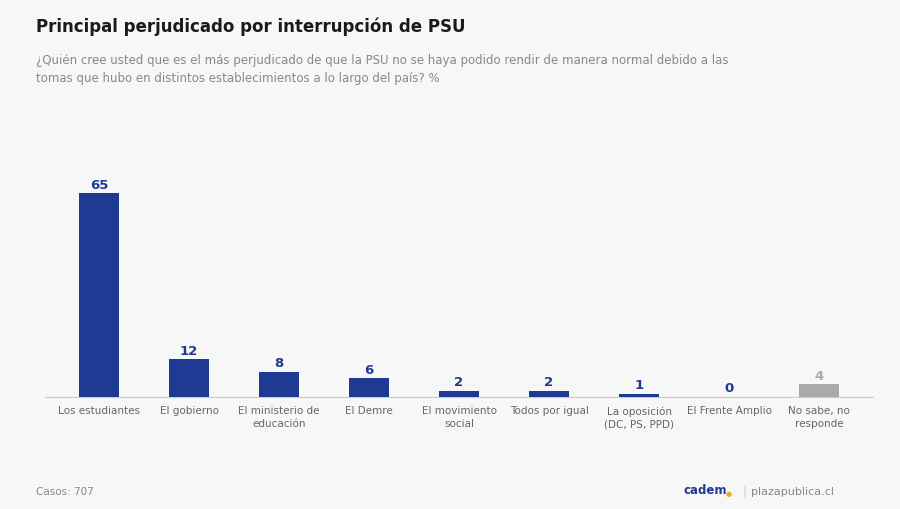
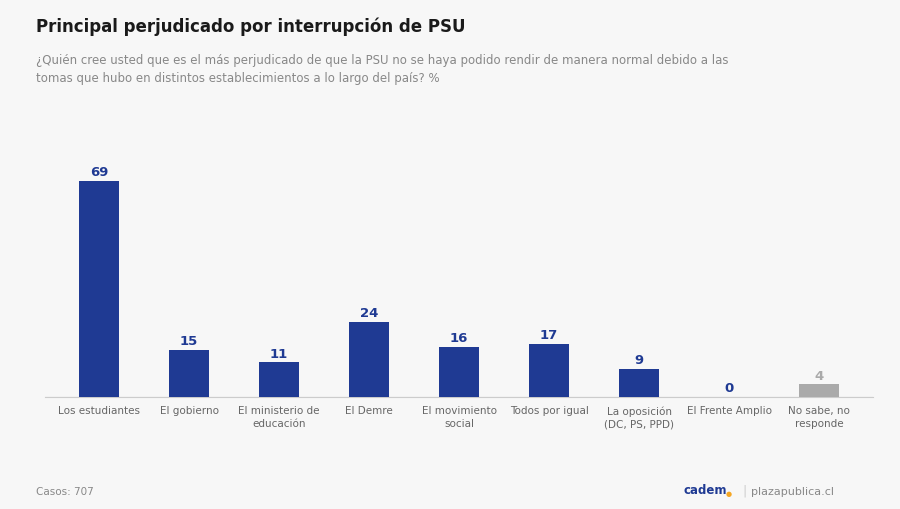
Los estudiantes: 65 -> 69
El gobierno: 12 -> 15
El ministerio de educación: 8 -> 11
El Demre: 6 -> 24
El movimiento social: 2 -> 16
Todos por igual: 2 -> 17
La oposición (DC, PS, PPD): 1 -> 9
